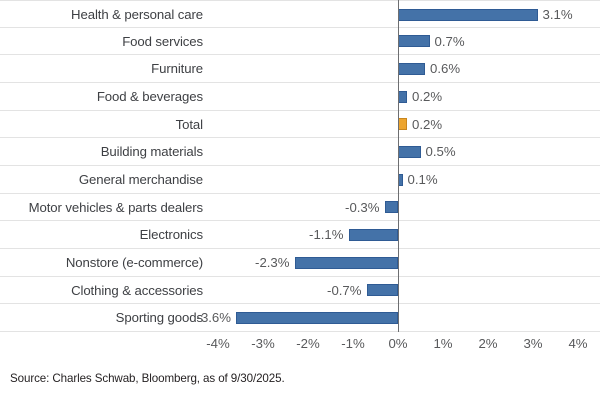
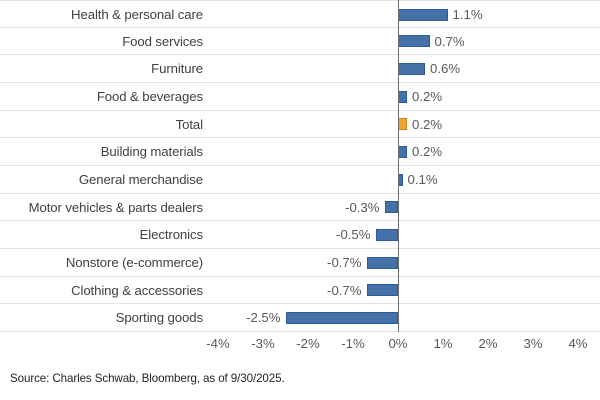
Health & personal care: 3.1% -> 1.1%
Building materials: 0.5% -> 0.2%
Electronics: -1.1% -> -0.5%
Nonstore (e-commerce): -2.3% -> -0.7%
Sporting goods: -3.6% -> -2.5%
